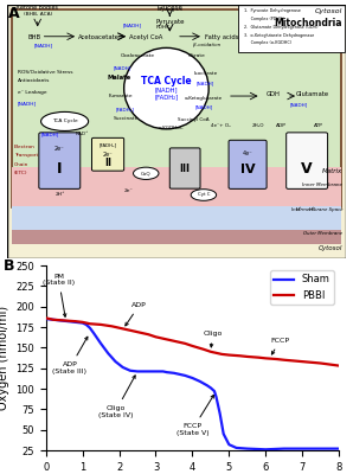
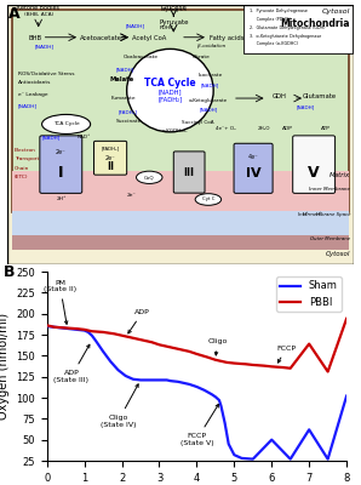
Sham/6: 26 -> 50
Sham/7: 27 -> 62
PBBI/7: 133 -> 164
Sham/8: 27 -> 102
PBBI/8: 128 -> 194
